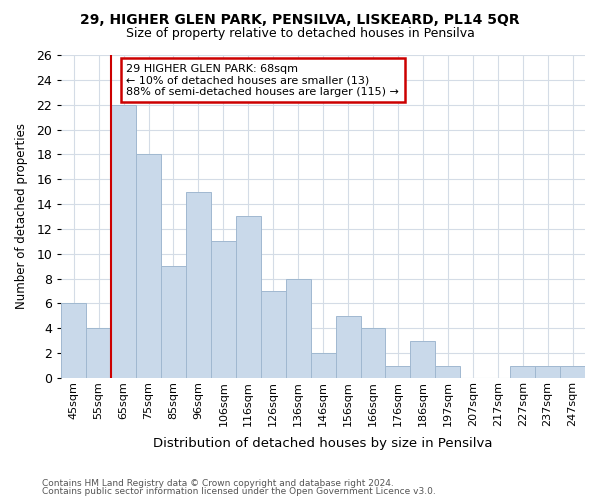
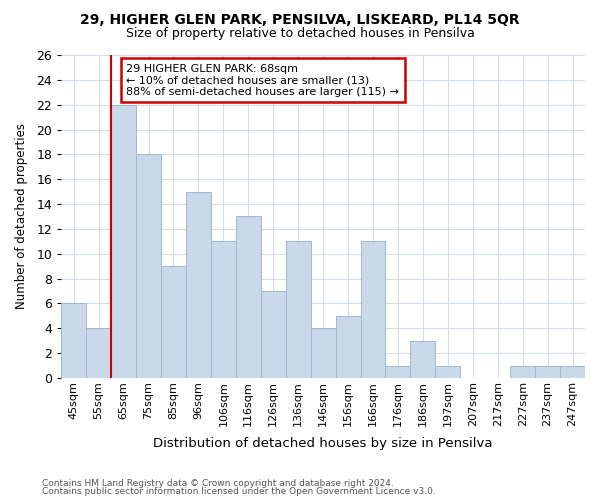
136sqm: 8 -> 11
146sqm: 2 -> 4
166sqm: 4 -> 11
